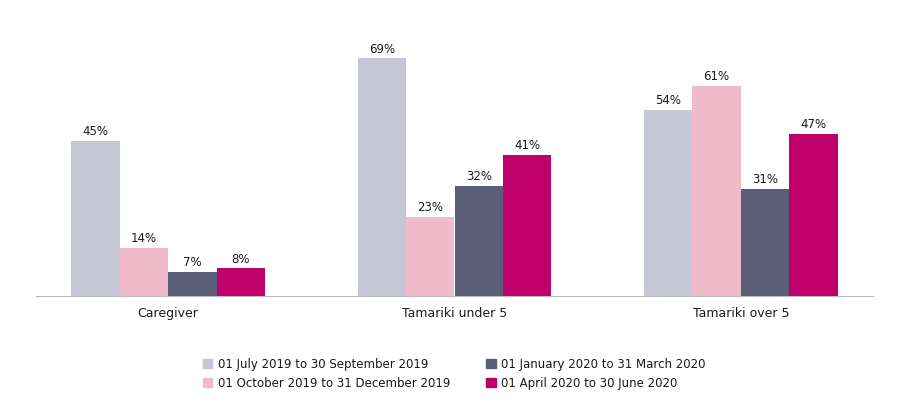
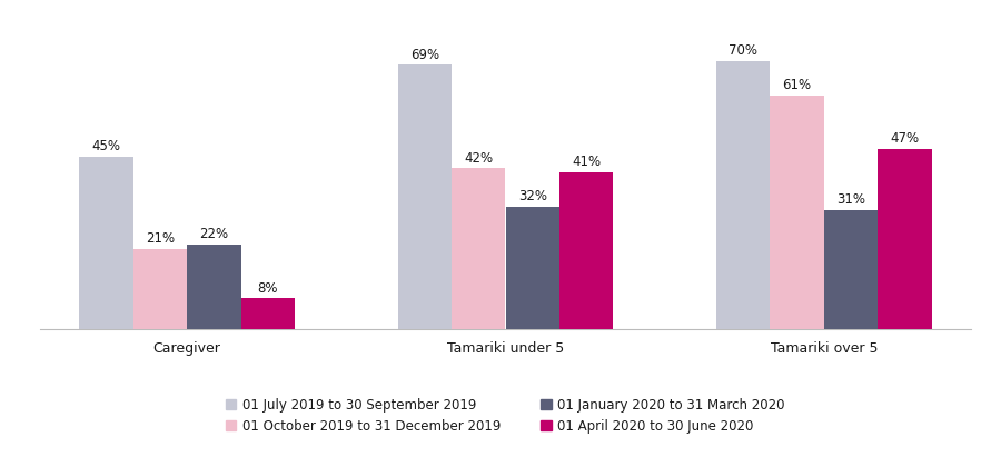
01 October 2019 to 31 December 2019/Caregiver: 14% -> 21%
01 January 2020 to 31 March 2020/Caregiver: 7% -> 22%
01 October 2019 to 31 December 2019/Tamariki under 5: 23% -> 42%
01 July 2019 to 30 September 2019/Tamariki over 5: 54% -> 70%
